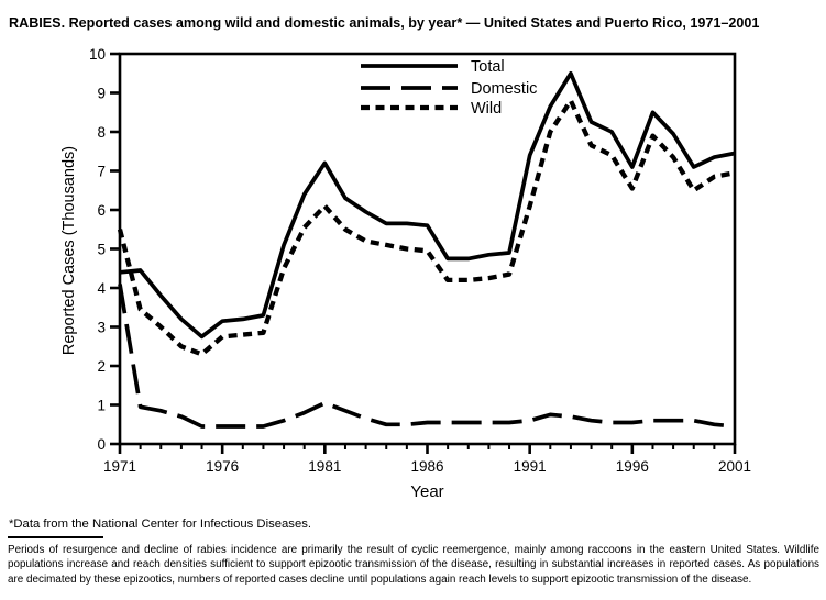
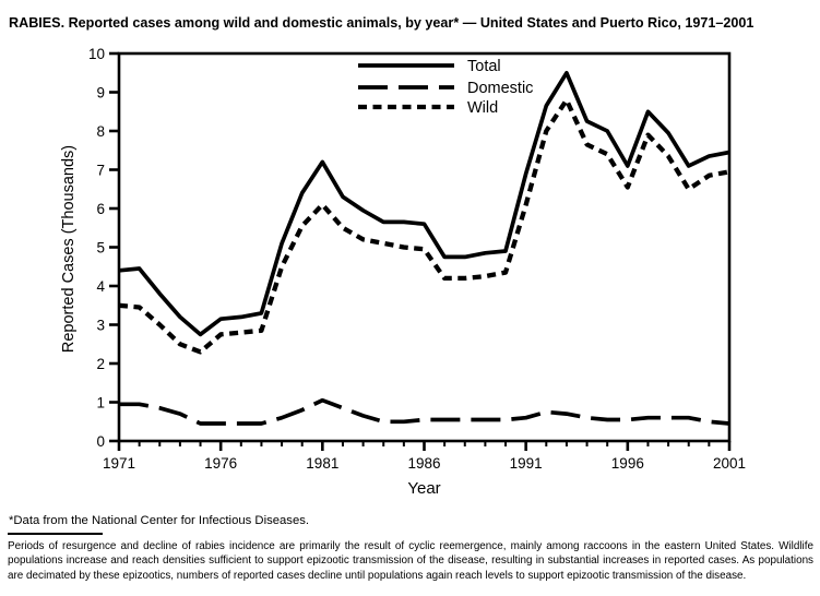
Domestic/1971: 4.1 -> 0.9
Wild/1971: 5.5 -> 3.5
Total/1991: 7.4 -> 6.9
